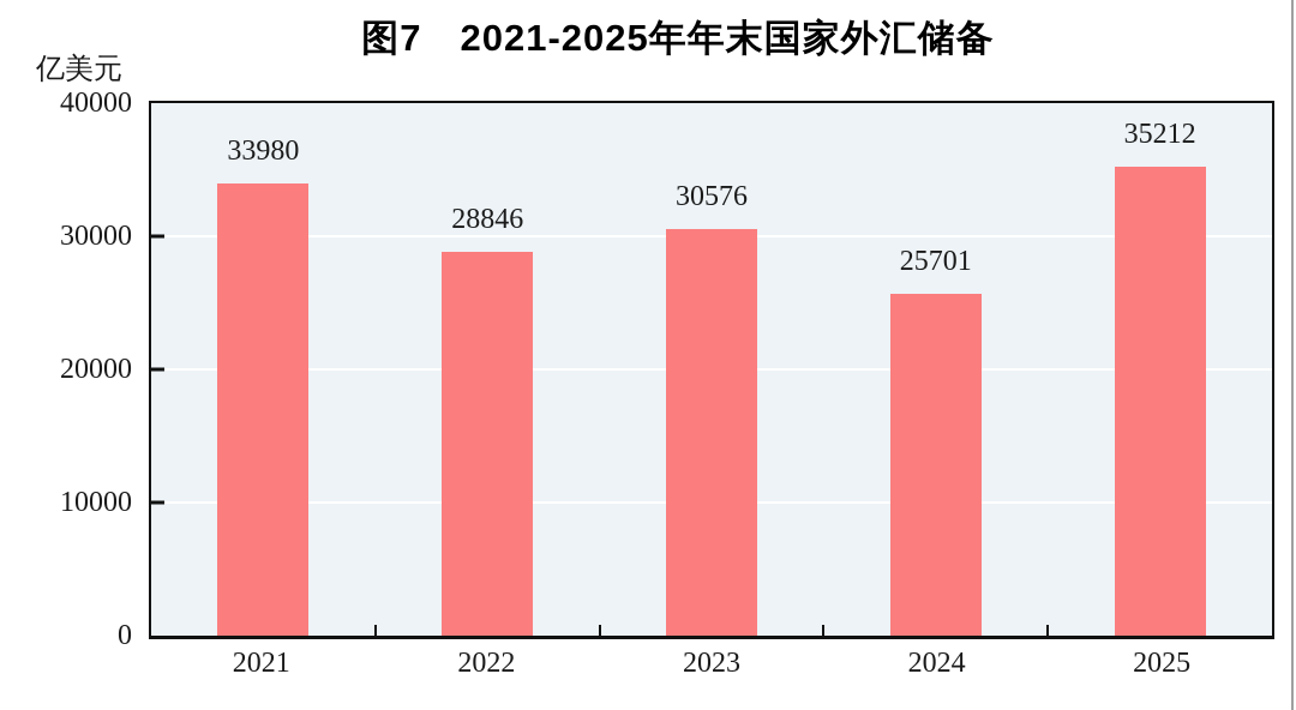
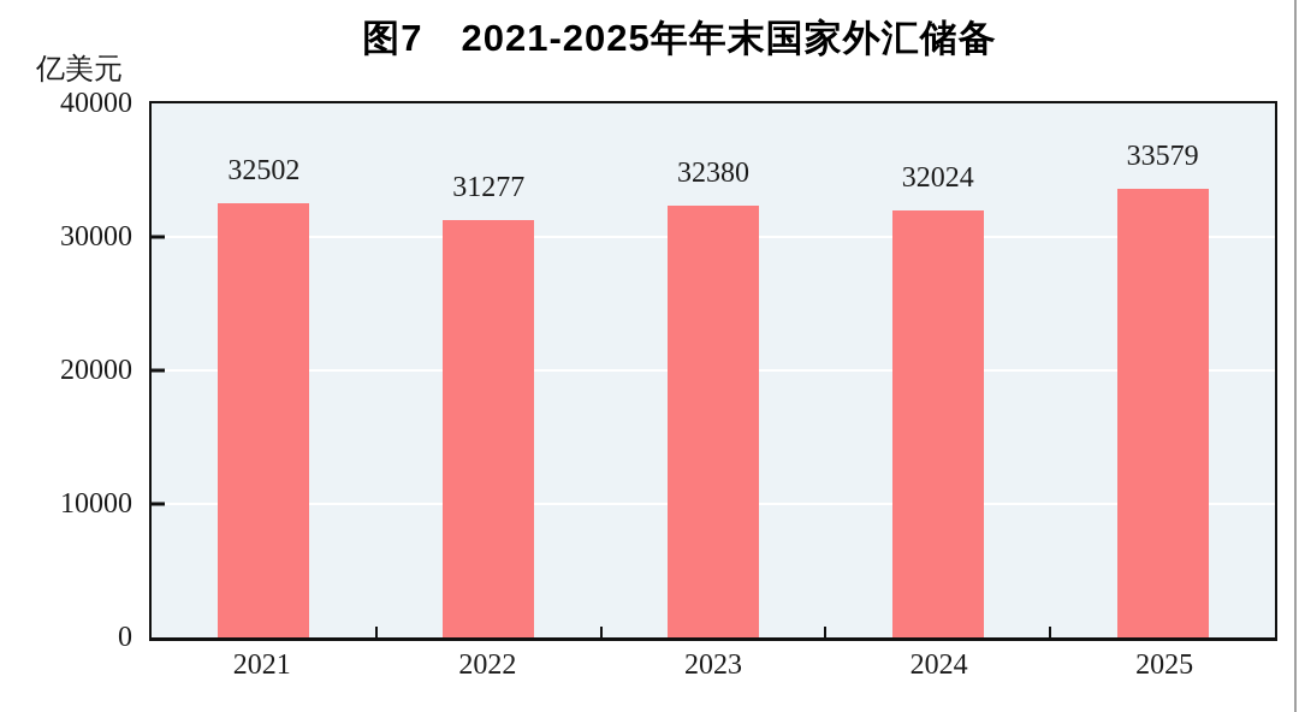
2021: 33980 -> 32502
2022: 28846 -> 31277
2023: 30576 -> 32380
2024: 25701 -> 32024
2025: 35212 -> 33579
